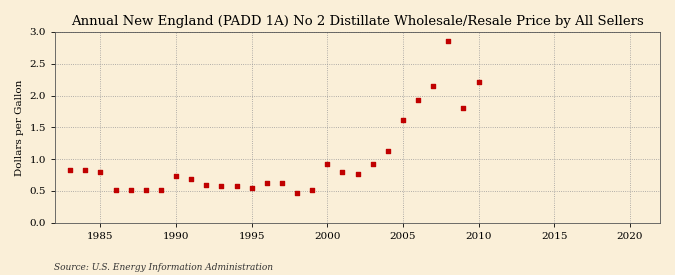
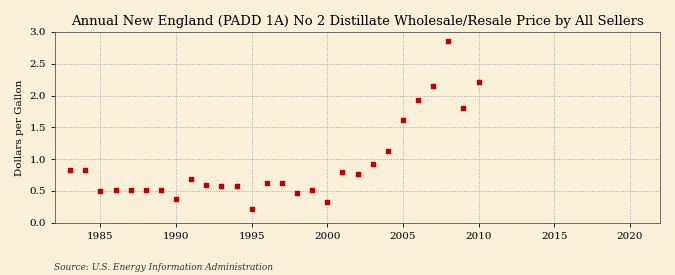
1985: 0.80 -> 0.50
1990: 0.74 -> 0.38
1995: 0.55 -> 0.22
2000: 0.92 -> 0.32
